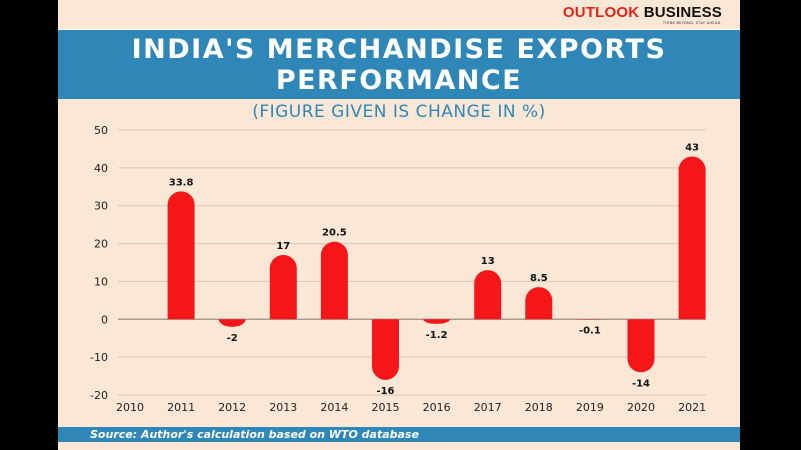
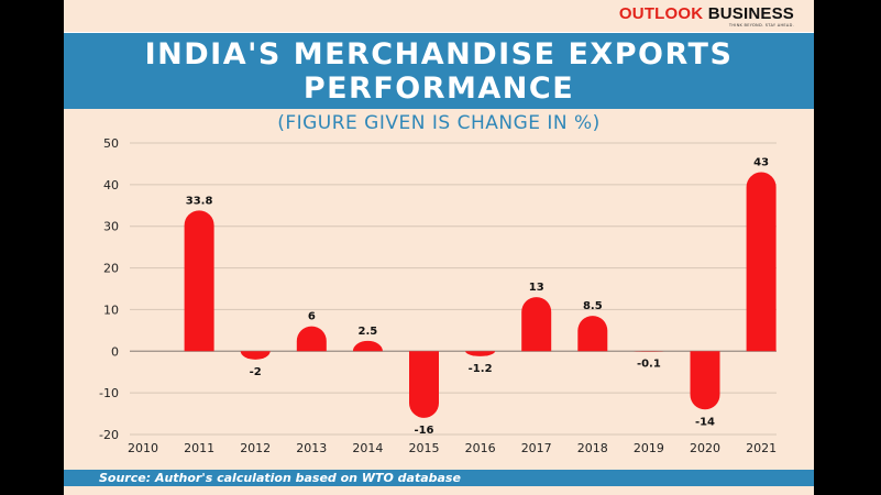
2013: 17 -> 6
2014: 20.5 -> 2.5
